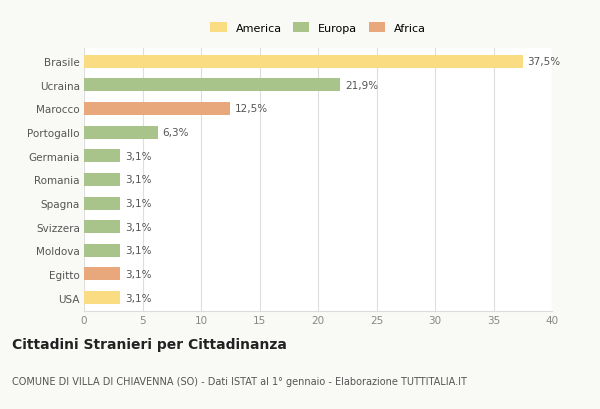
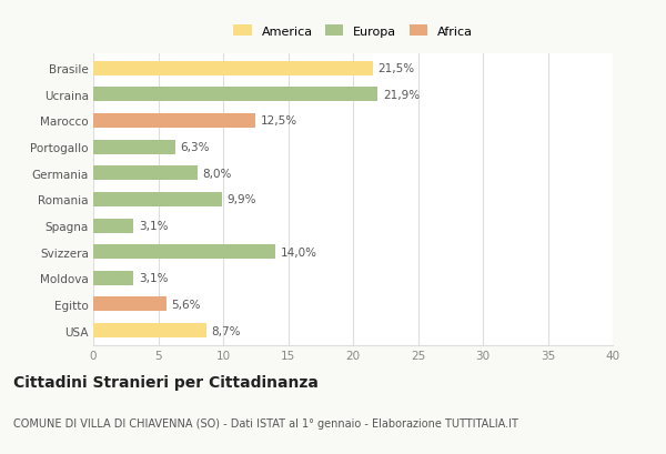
Brasile: 37,5% -> 21,5%
Germania: 3,1% -> 8,0%
Romania: 3,1% -> 9,9%
Svizzera: 3,1% -> 14,0%
Egitto: 3,1% -> 5,6%
USA: 3,1% -> 8,7%
